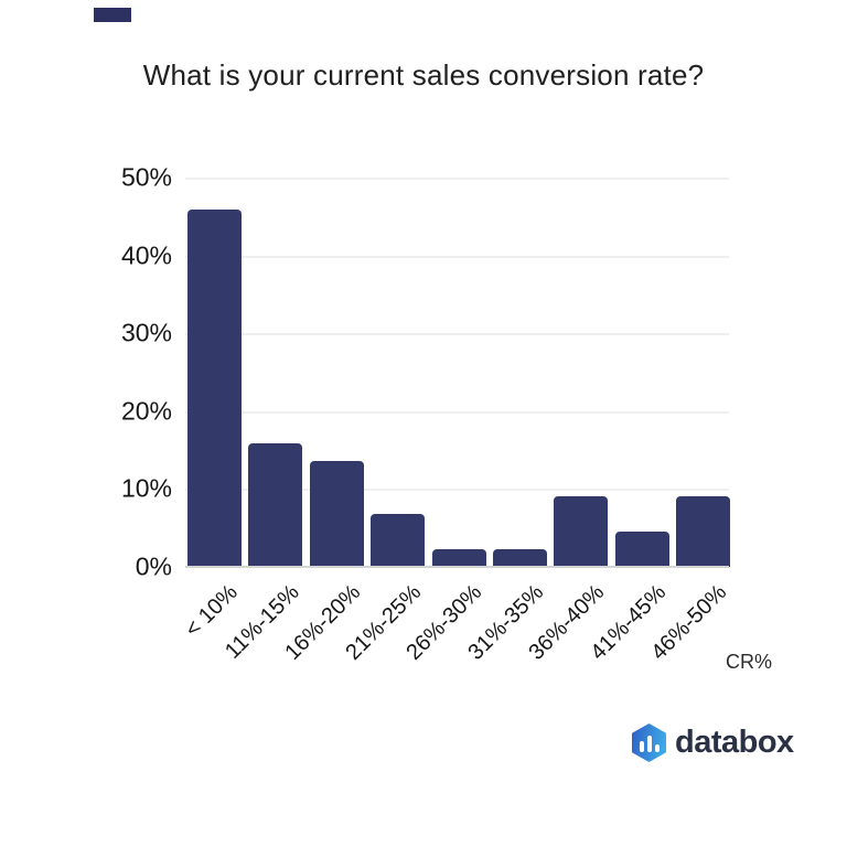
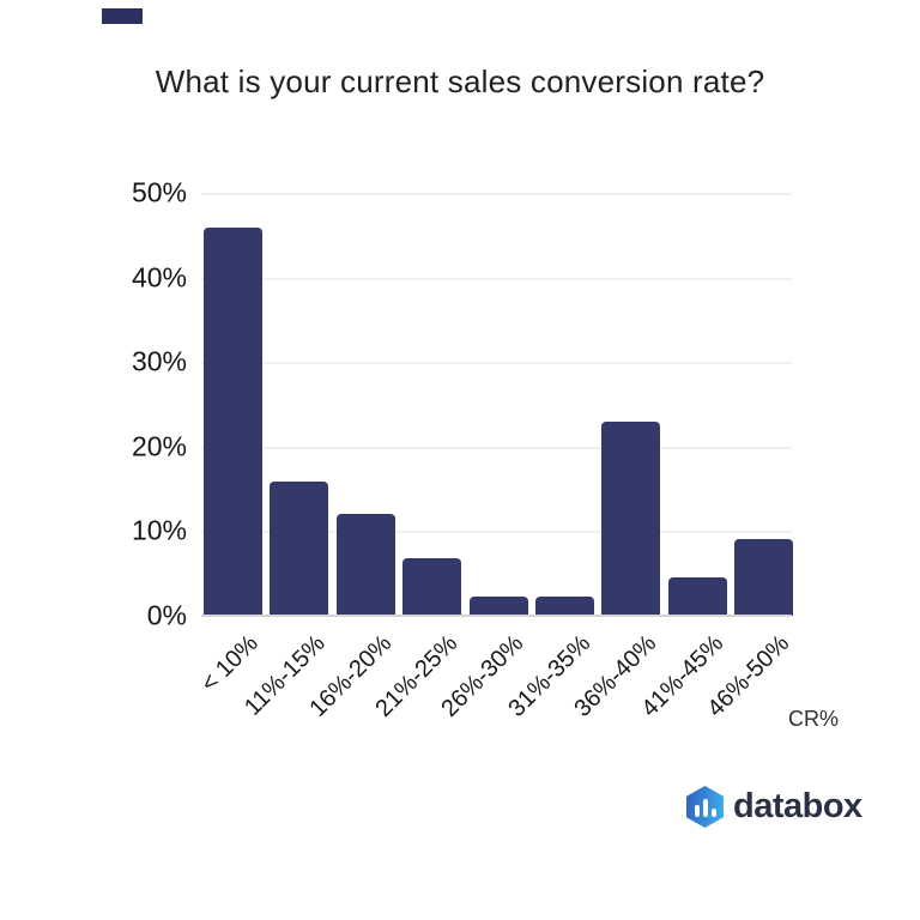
16%-20%: 14% -> 12%
36%-40%: 9% -> 23%
